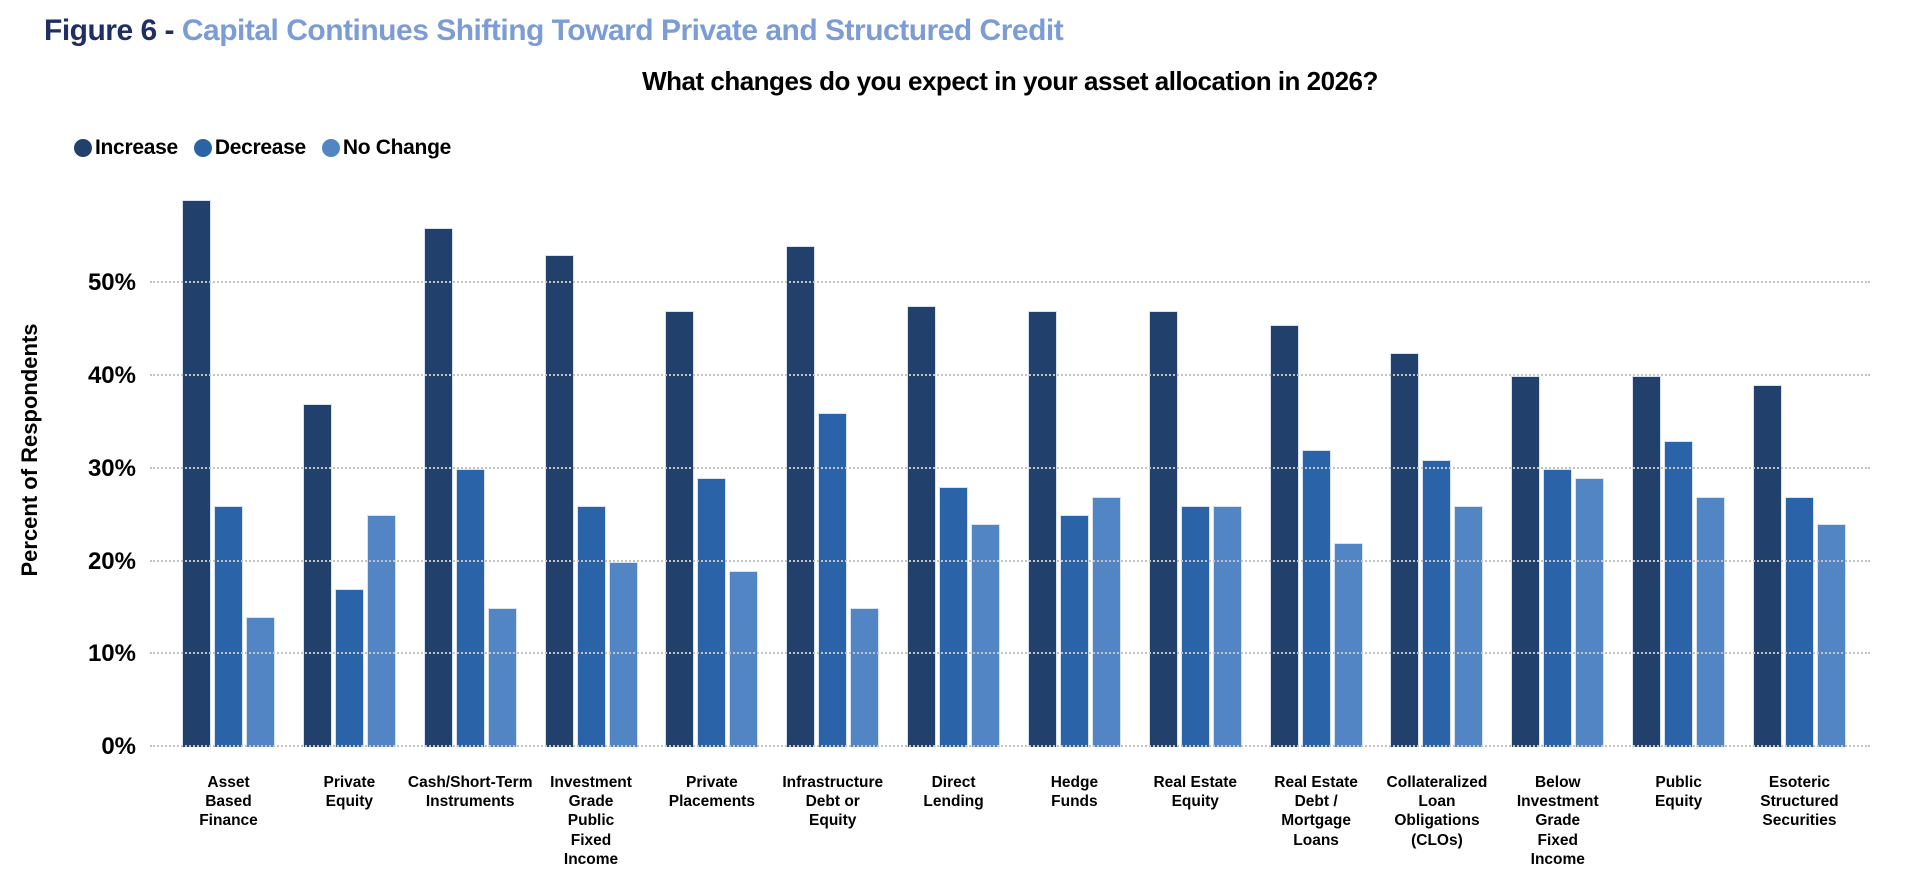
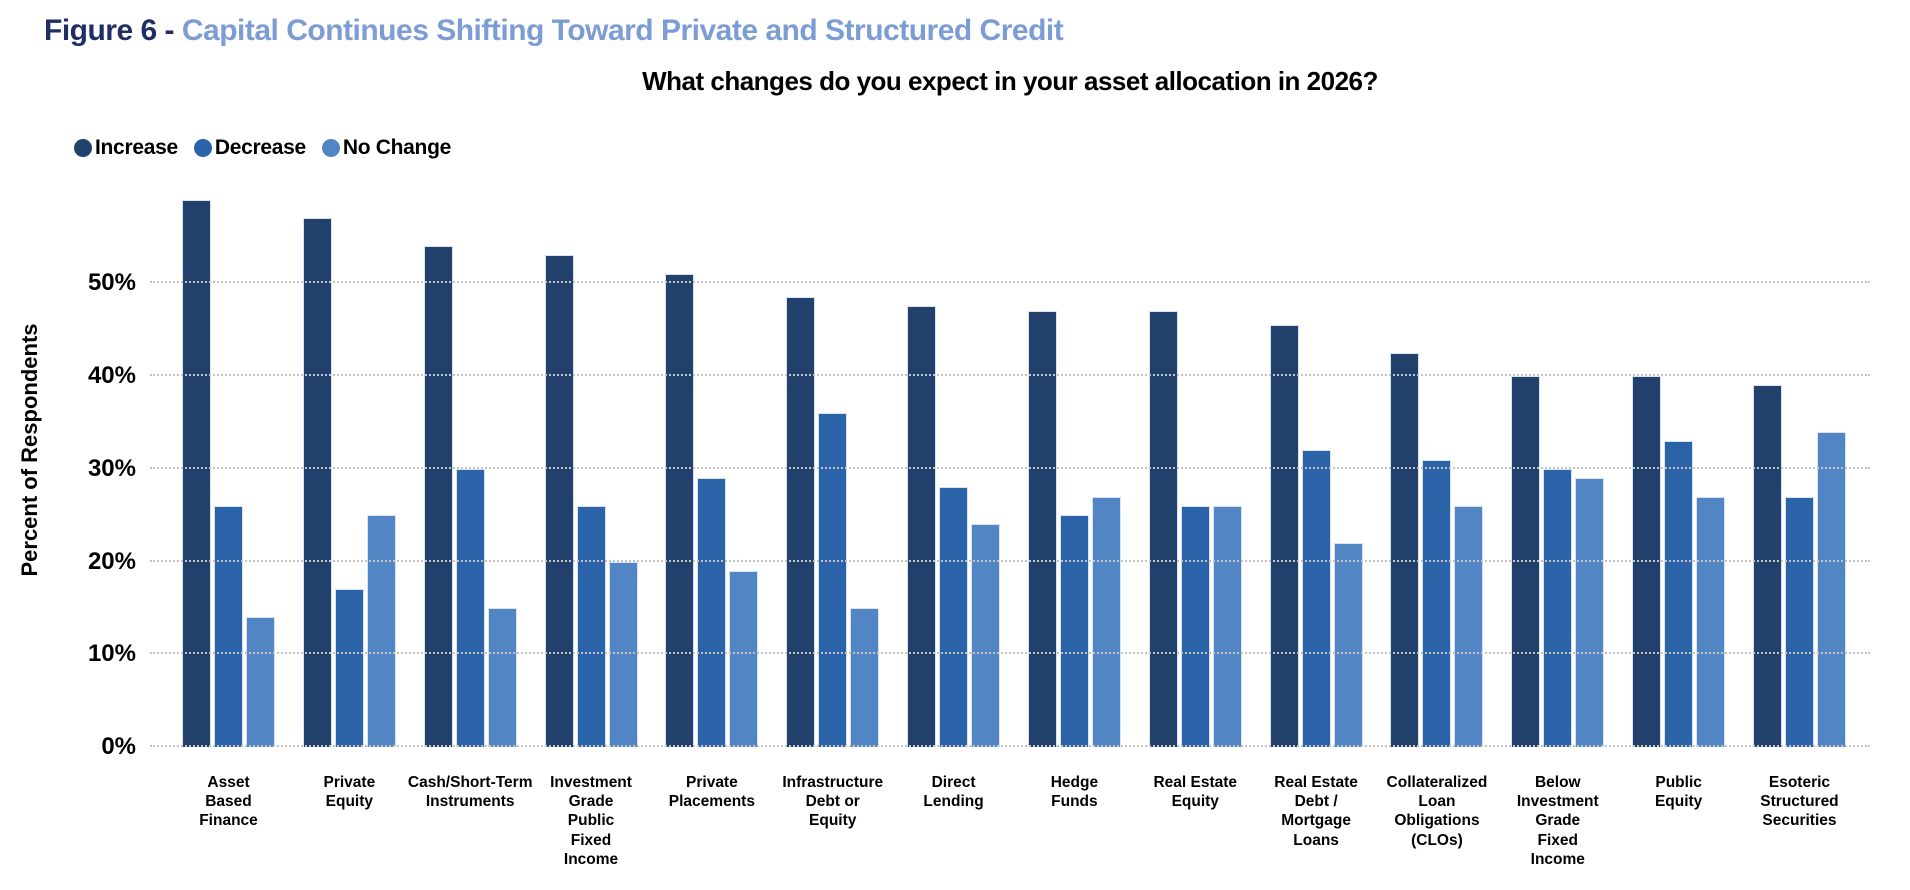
Increase/Private Equity: 37% -> 57%
Increase/Cash/Short-Term Instruments: 56% -> 54%
Increase/Private Placements: 47% -> 51%
Increase/Infrastructure Debt or Equity: 54% -> 48%
No Change/Esoteric Structured Securities: 24% -> 34%
